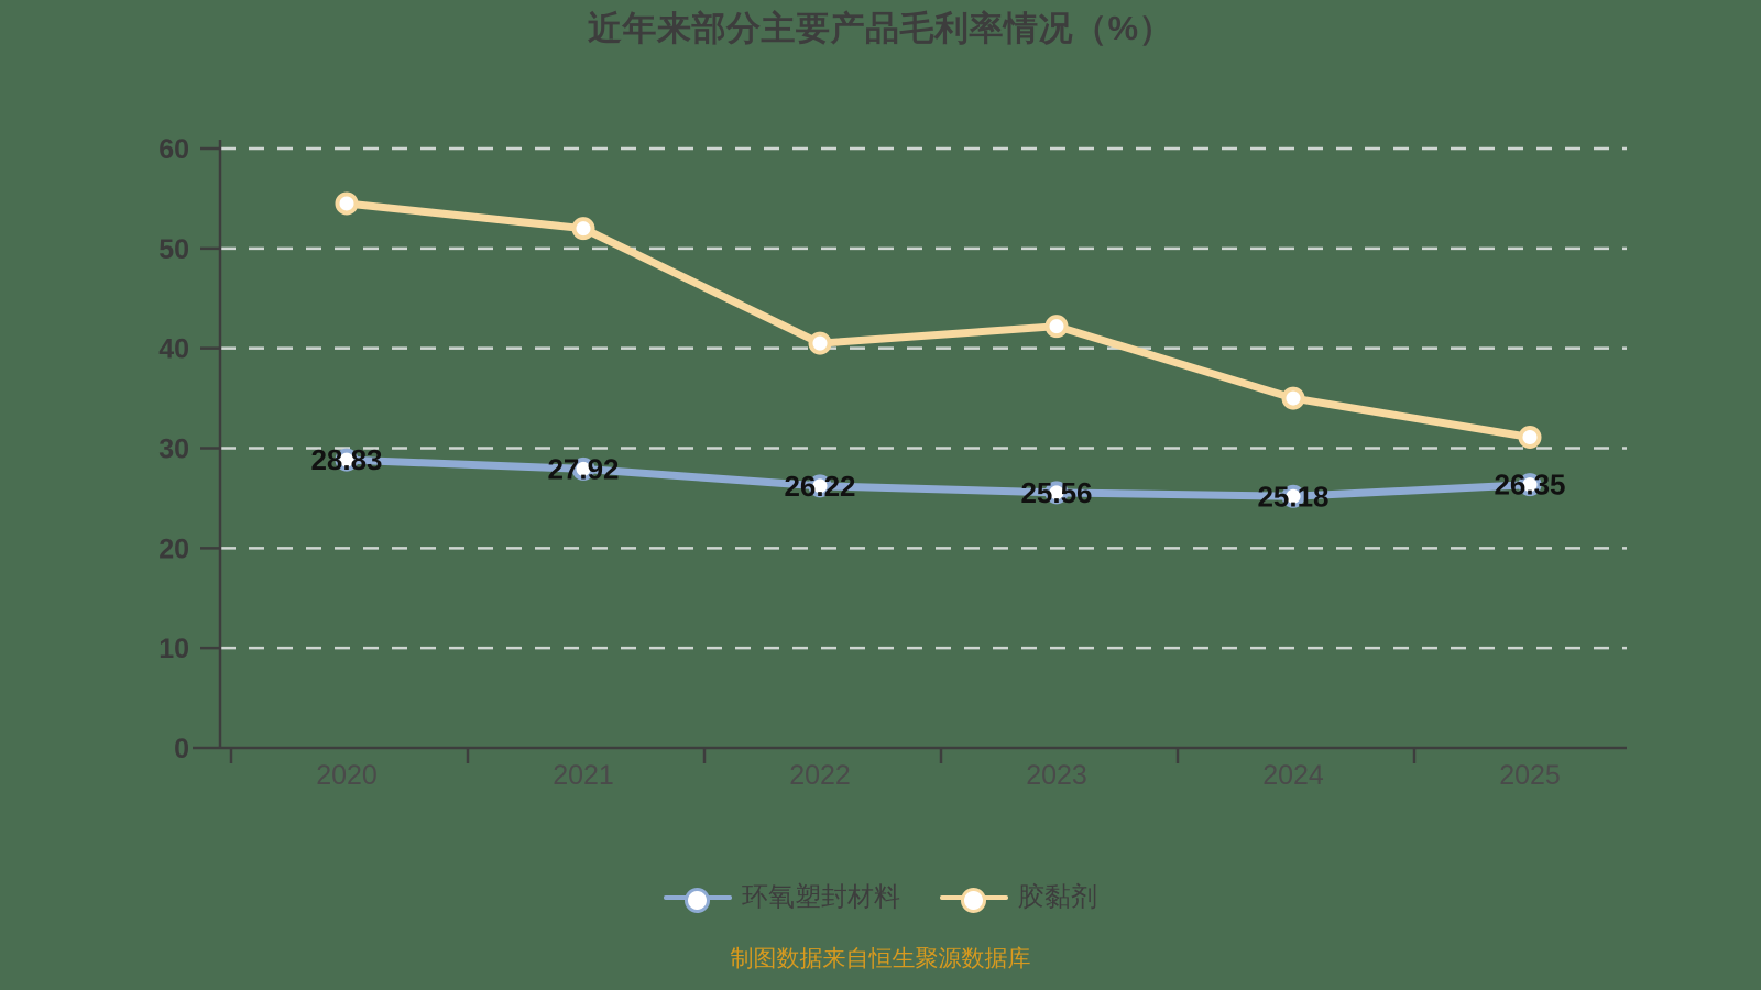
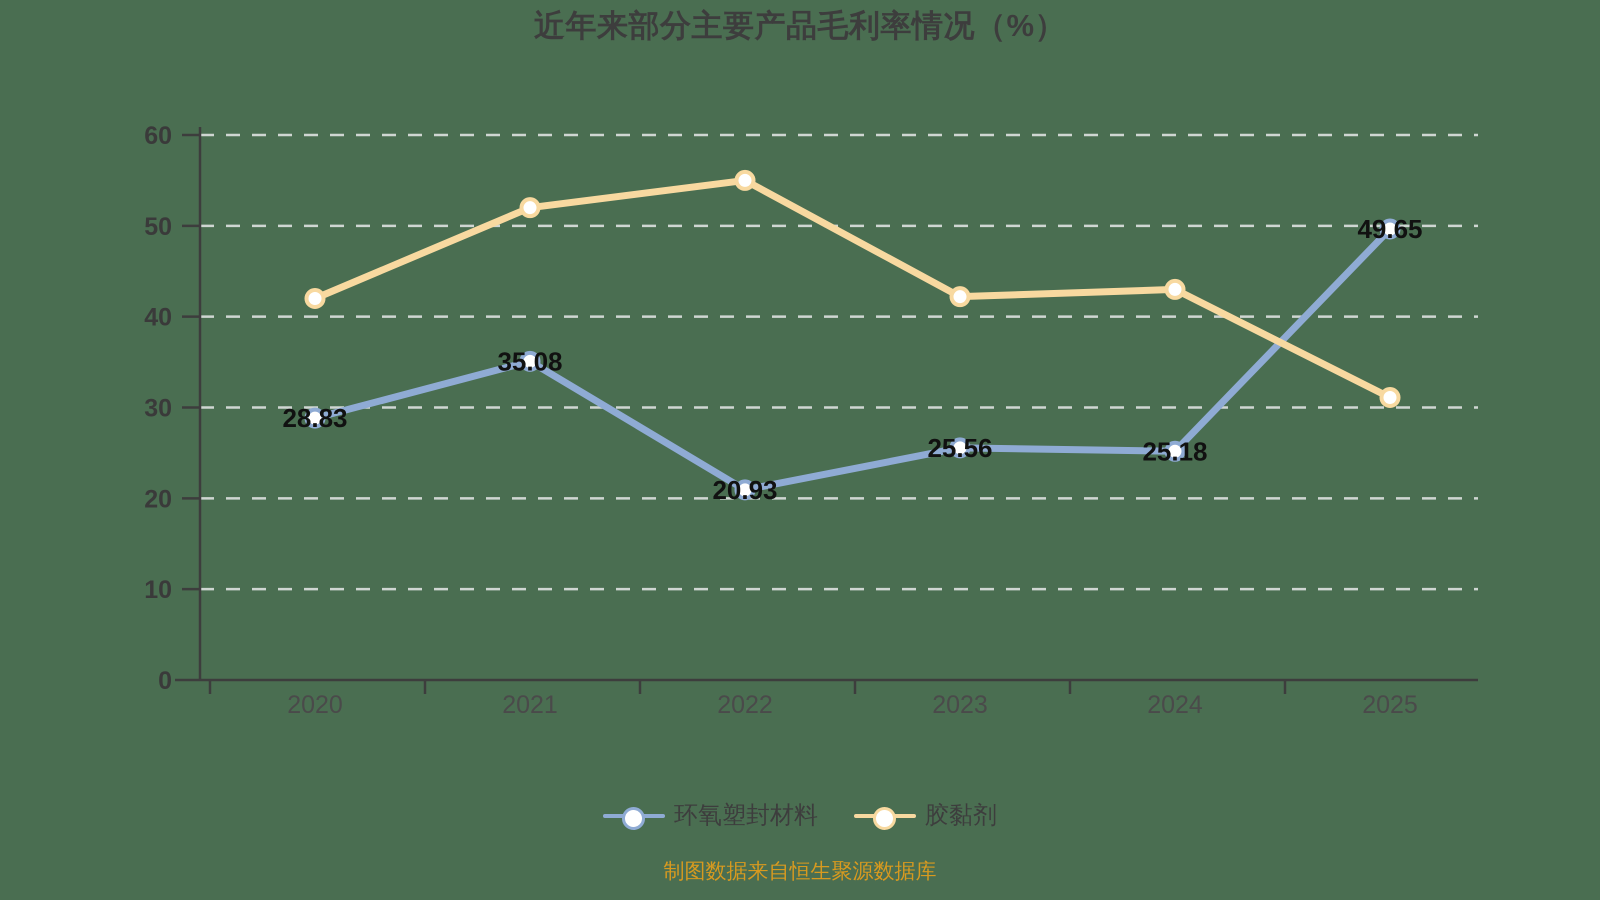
胶黏剂/2020: 54 -> 42
环氧塑封材料/2021: 27.92 -> 35.08
环氧塑封材料/2022: 26.22 -> 20.93
胶黏剂/2022: 40 -> 55
胶黏剂/2024: 35 -> 43
环氧塑封材料/2025: 26.35 -> 49.65
